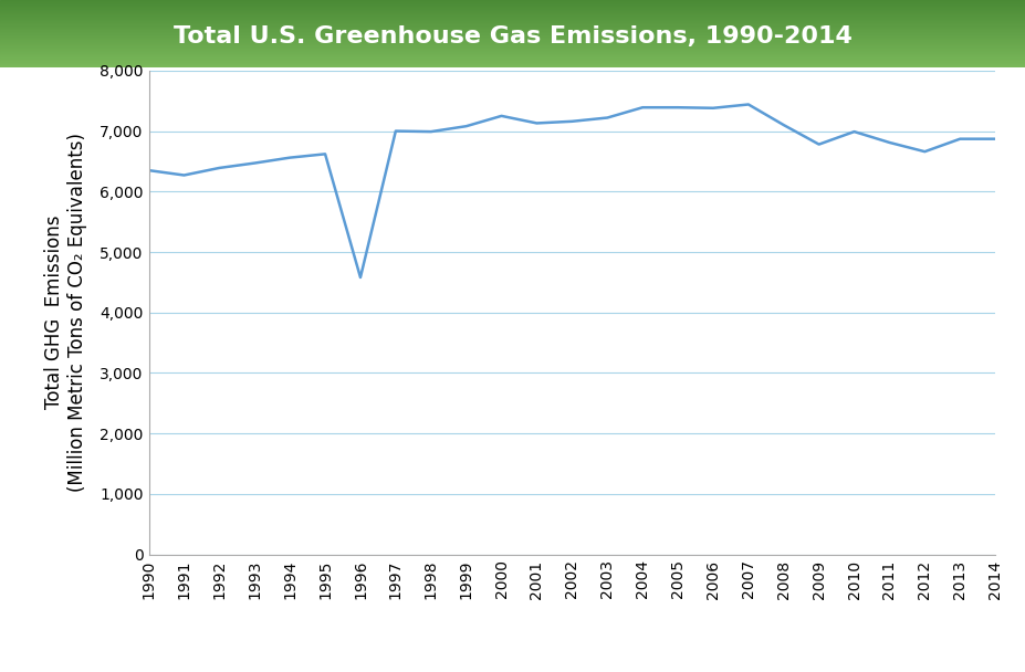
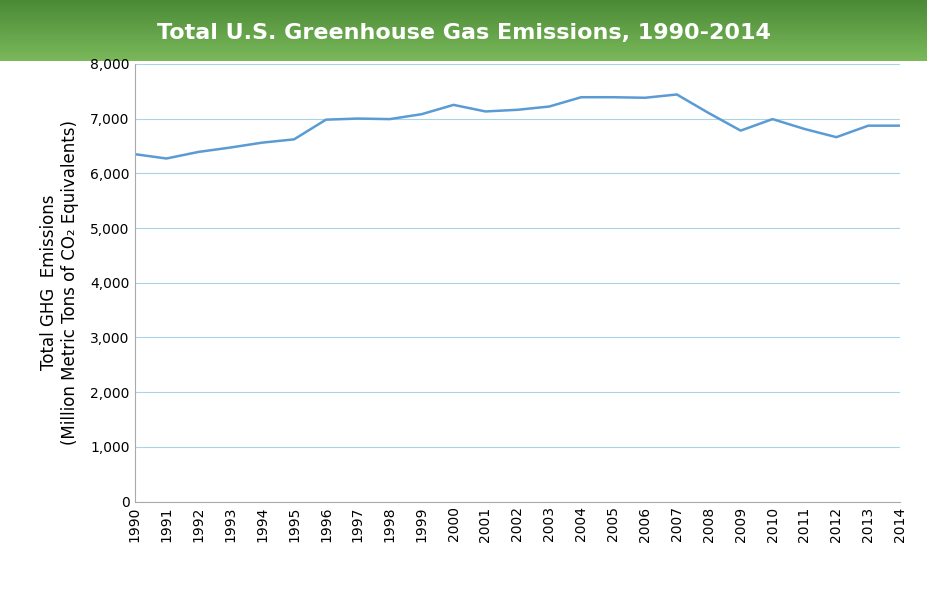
1996: 4,580 -> 6,980
